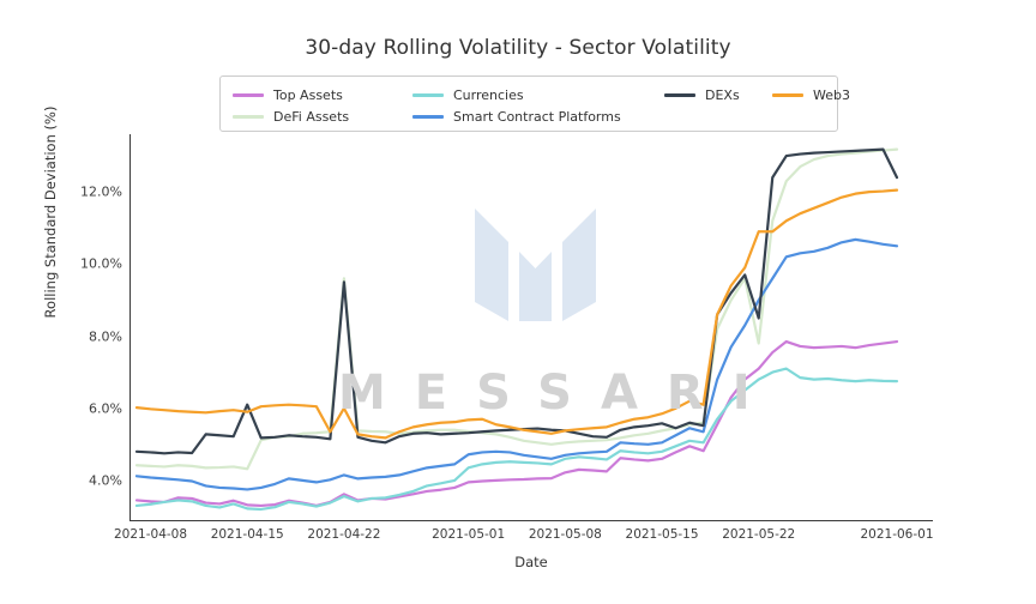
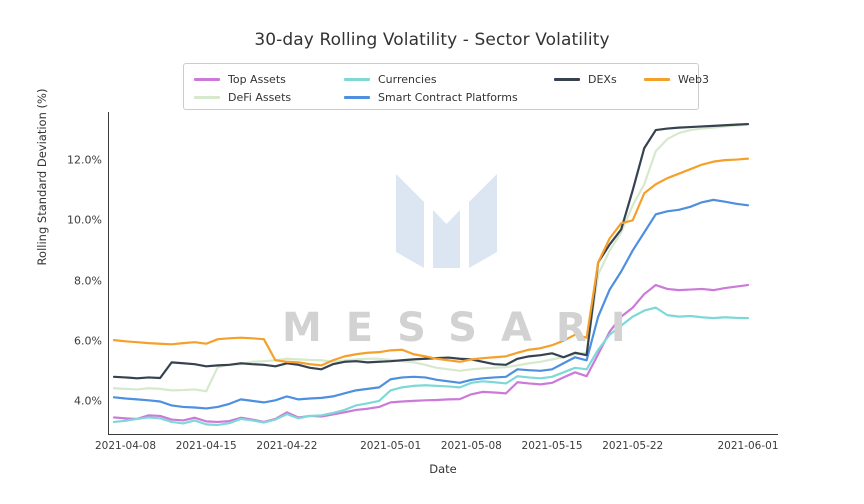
DEXs/2021-04-15: 6.1% -> 5.2%
DeFi Assets/2021-04-22: 9.6% -> 5.4%
DEXs/2021-04-22: 9.5% -> 5.2%
Web3/2021-04-22: 6.0% -> 5.3%
DeFi Assets/2021-05-22: 7.8% -> 10.5%
DEXs/2021-05-22: 8.5% -> 11.0%
Web3/2021-05-22: 10.9% -> 10.0%
DEXs/2021-06-01: 12.4% -> 13.2%
